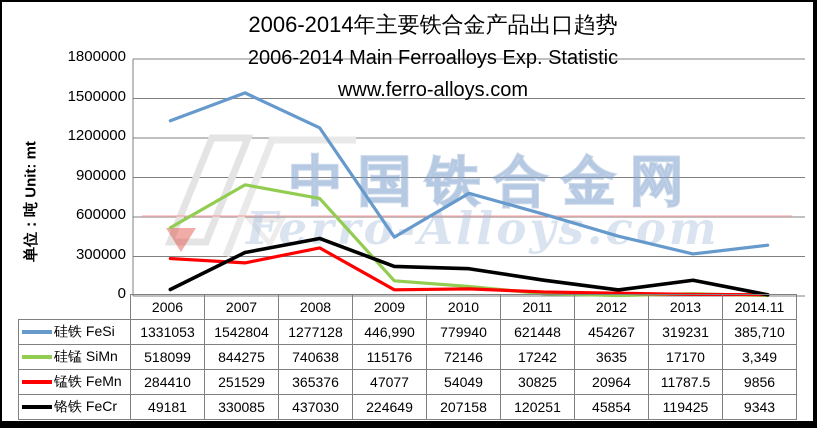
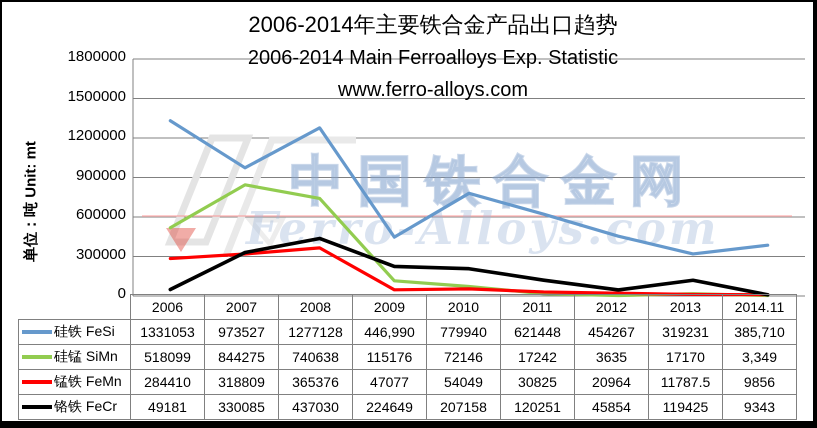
硅铁 FeSi/2007: 1542804 -> 973527
锰铁 FeMn/2007: 251529 -> 318809
